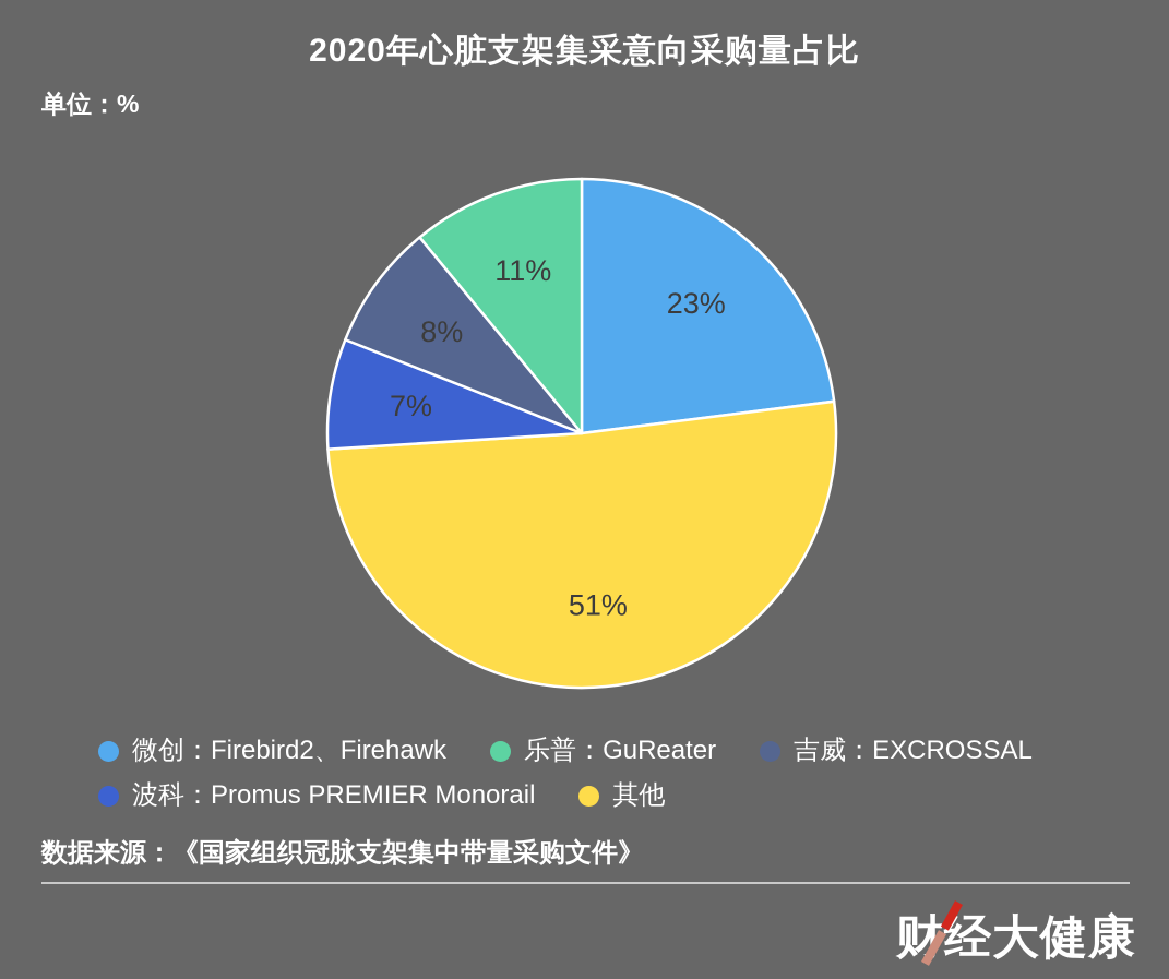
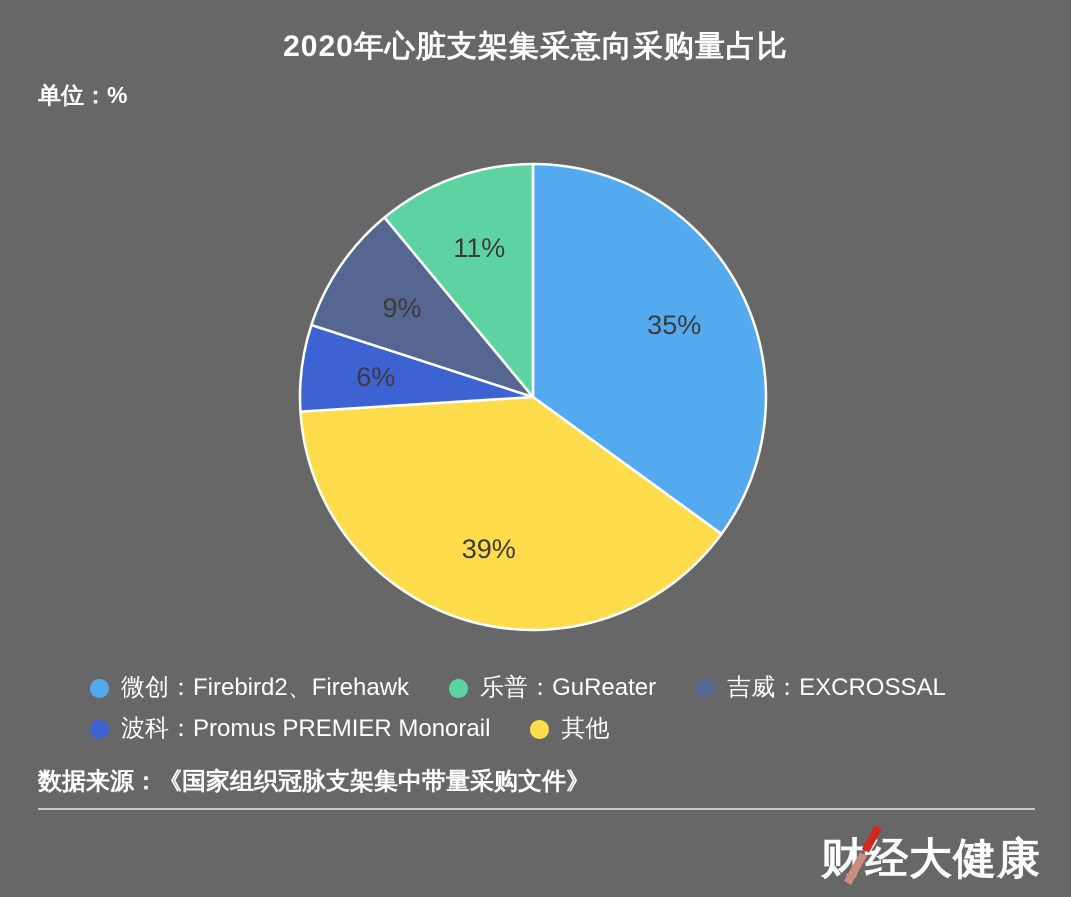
微创：Firebird2、Firehawk: 23% -> 35%
其他: 51% -> 39%
波科：Promus PREMIER Monorail: 7% -> 6%
吉威：EXCROSSAL: 8% -> 9%
